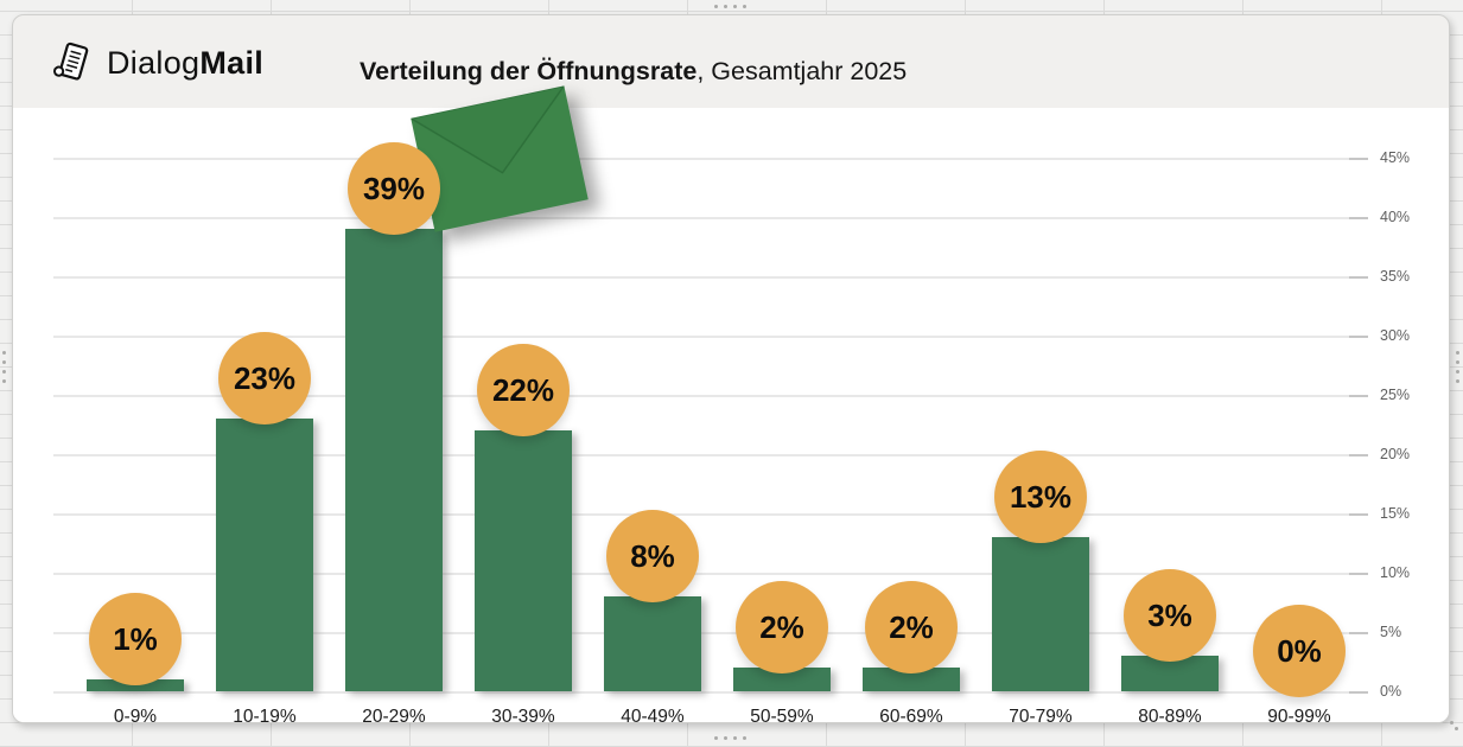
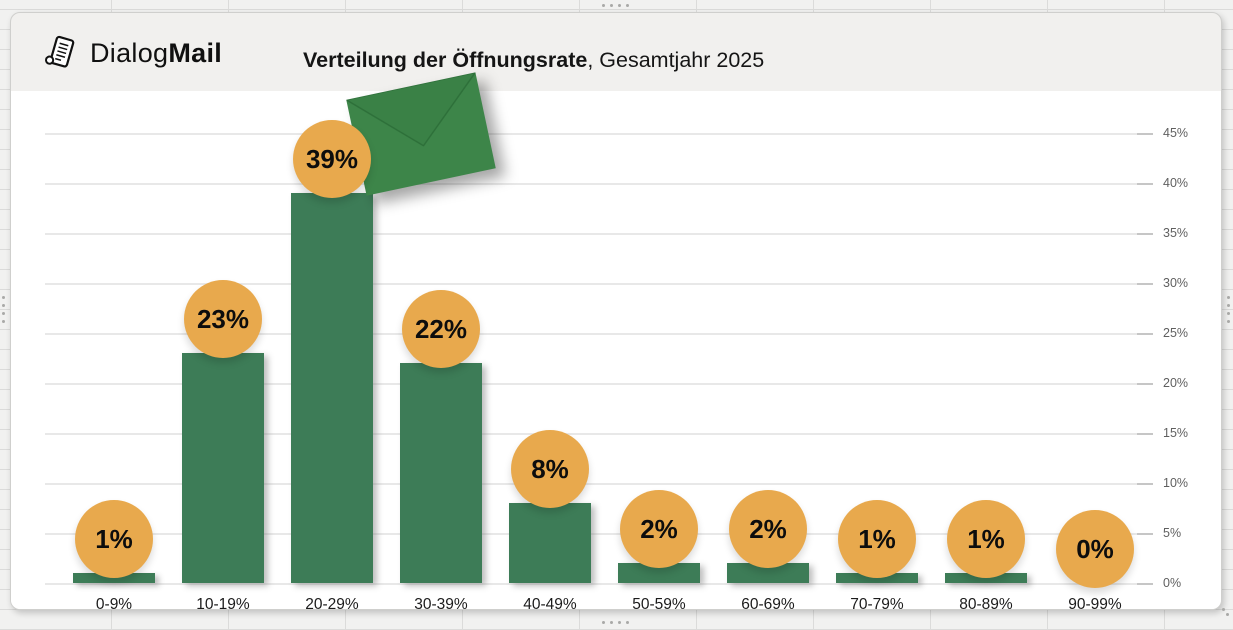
70-79%: 13% -> 1%
80-89%: 3% -> 1%
